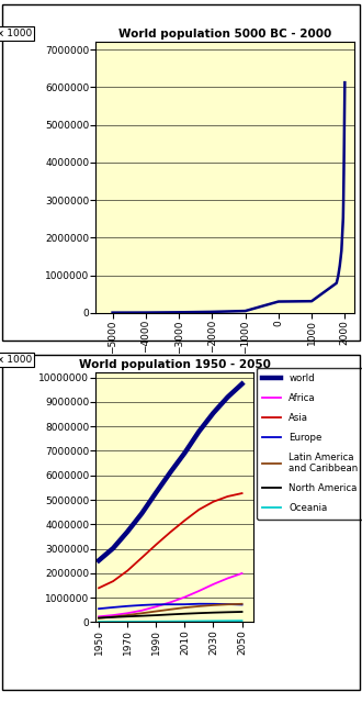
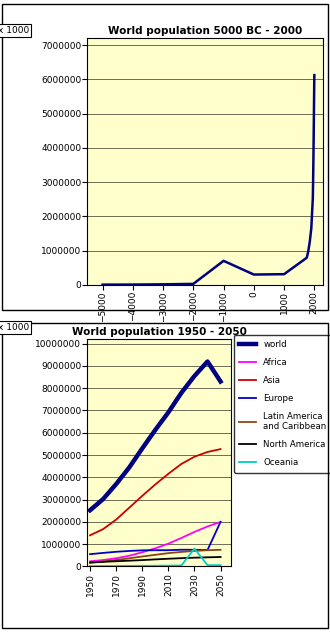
World population 5000 BC - 2000/−1000: 50000 -> 700000
World population 1950 - 2050/Oceania/2030: 50000 -> 800000
World population 1950 - 2050/world/2050: 9740000 -> 8300000
World population 1950 - 2050/Europe/2050: 720000 -> 2000000
